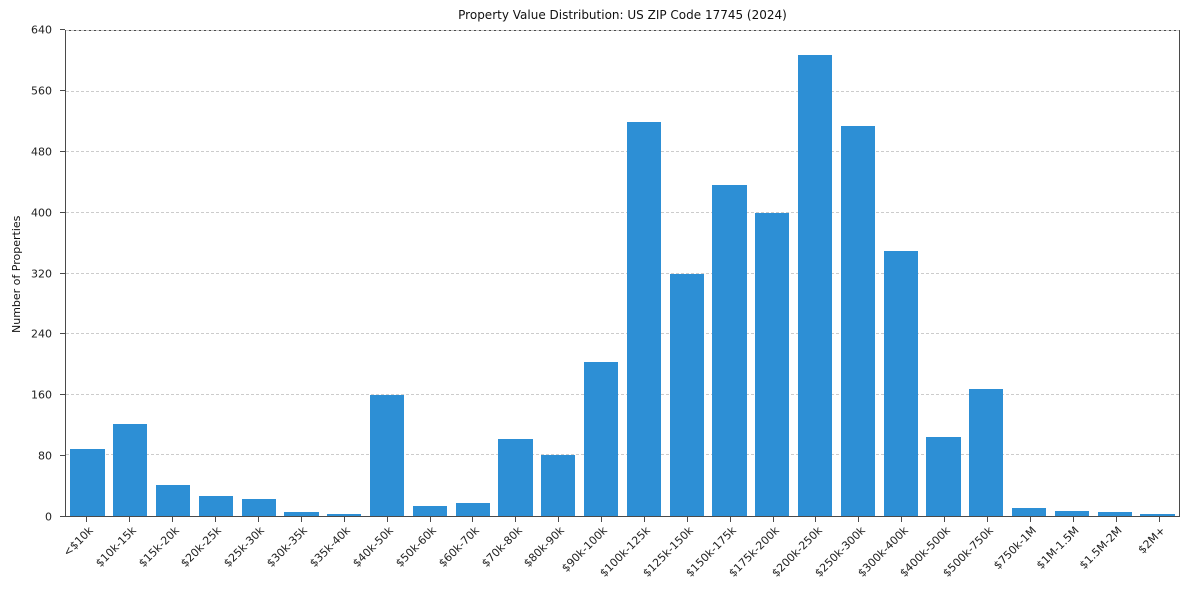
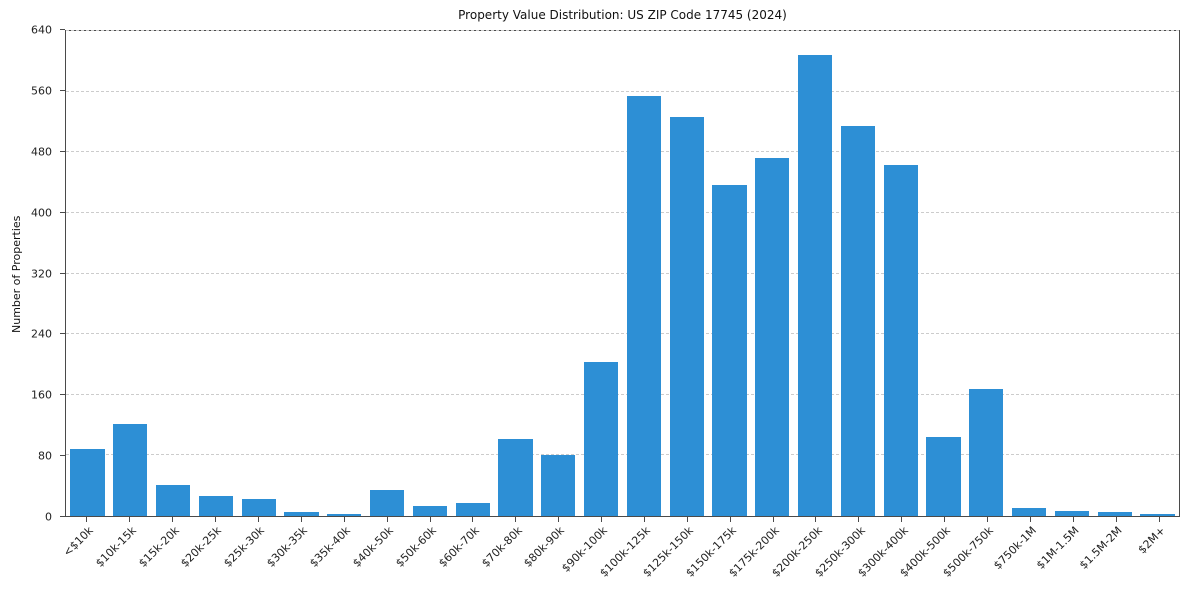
$40k-50k: 160 -> 30
$100k-125k: 520 -> 550
$125k-150k: 320 -> 530
$175k-200k: 400 -> 470
$300k-400k: 350 -> 460
